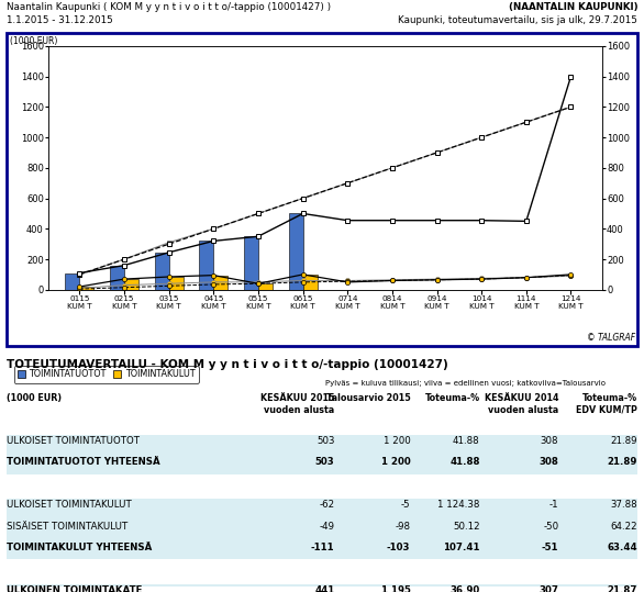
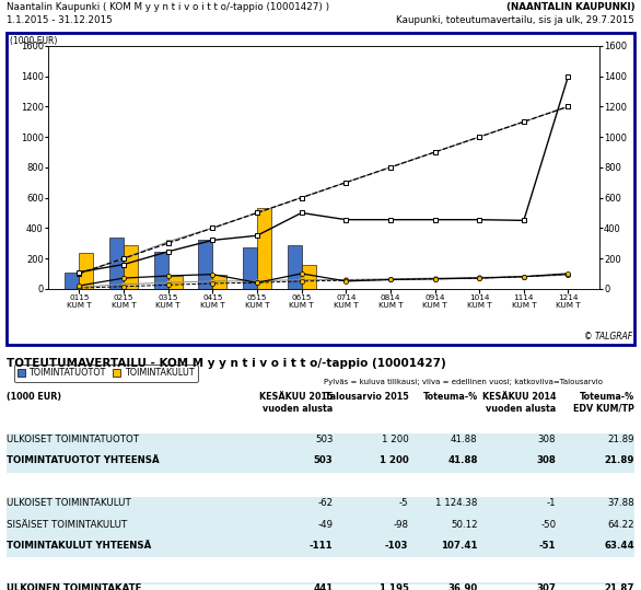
TOIMINTAKULUT/0115 KUM T: 20 -> 240
TOIMINTATUOTOT/0215 KUM T: 160 -> 340
TOIMINTAKULUT/0215 KUM T: 70 -> 290
TOIMINTATUOTOT/0515 KUM T: 350 -> 270
TOIMINTAKULUT/0515 KUM T: 40 -> 530
TOIMINTATUOTOT/0615 KUM T: 500 -> 290
TOIMINTAKULUT/0615 KUM T: 100 -> 160
